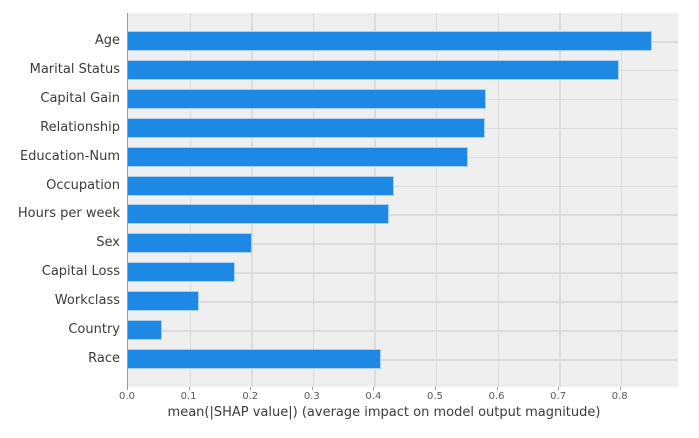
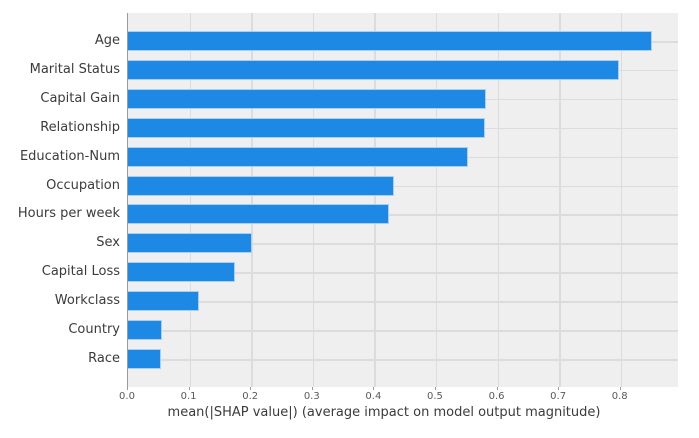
Race: 0.41 -> 0.05
